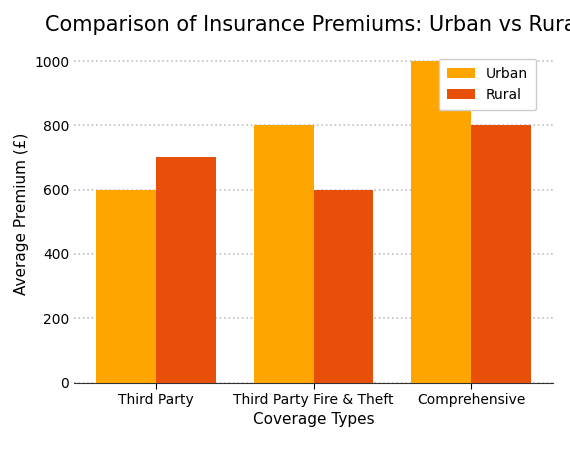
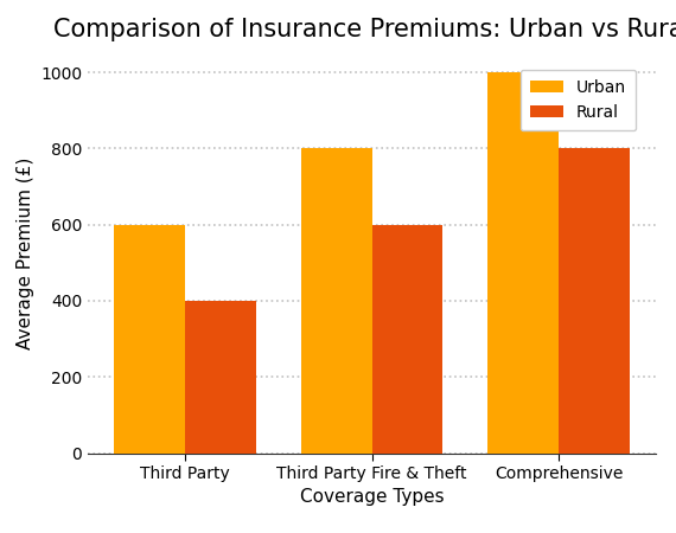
Rural/Third Party: 700 -> 400
